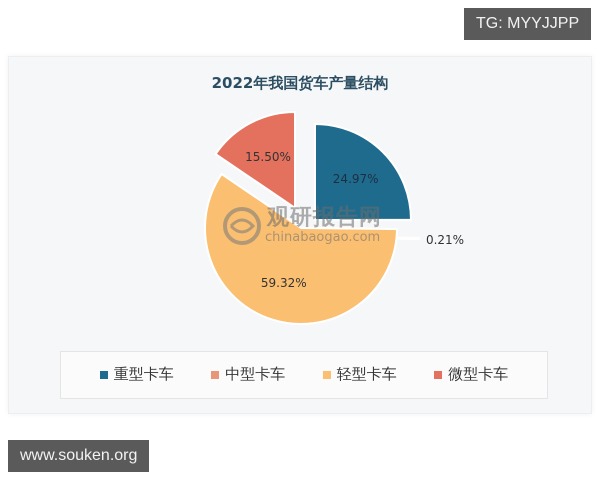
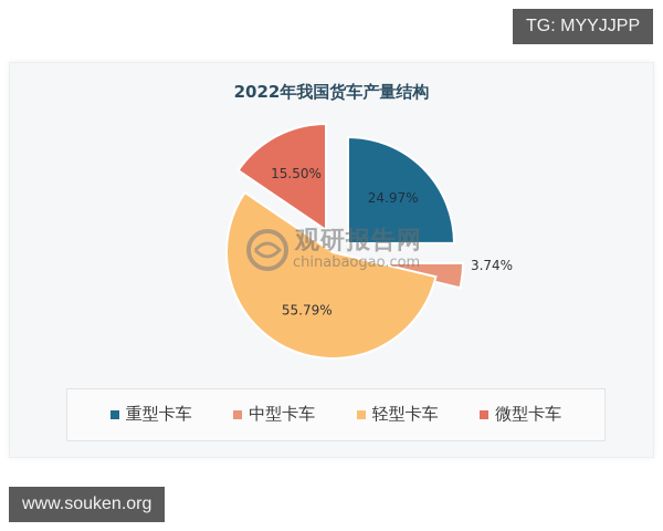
中型卡车: 0.21% -> 3.74%
轻型卡车: 59.32% -> 55.79%
